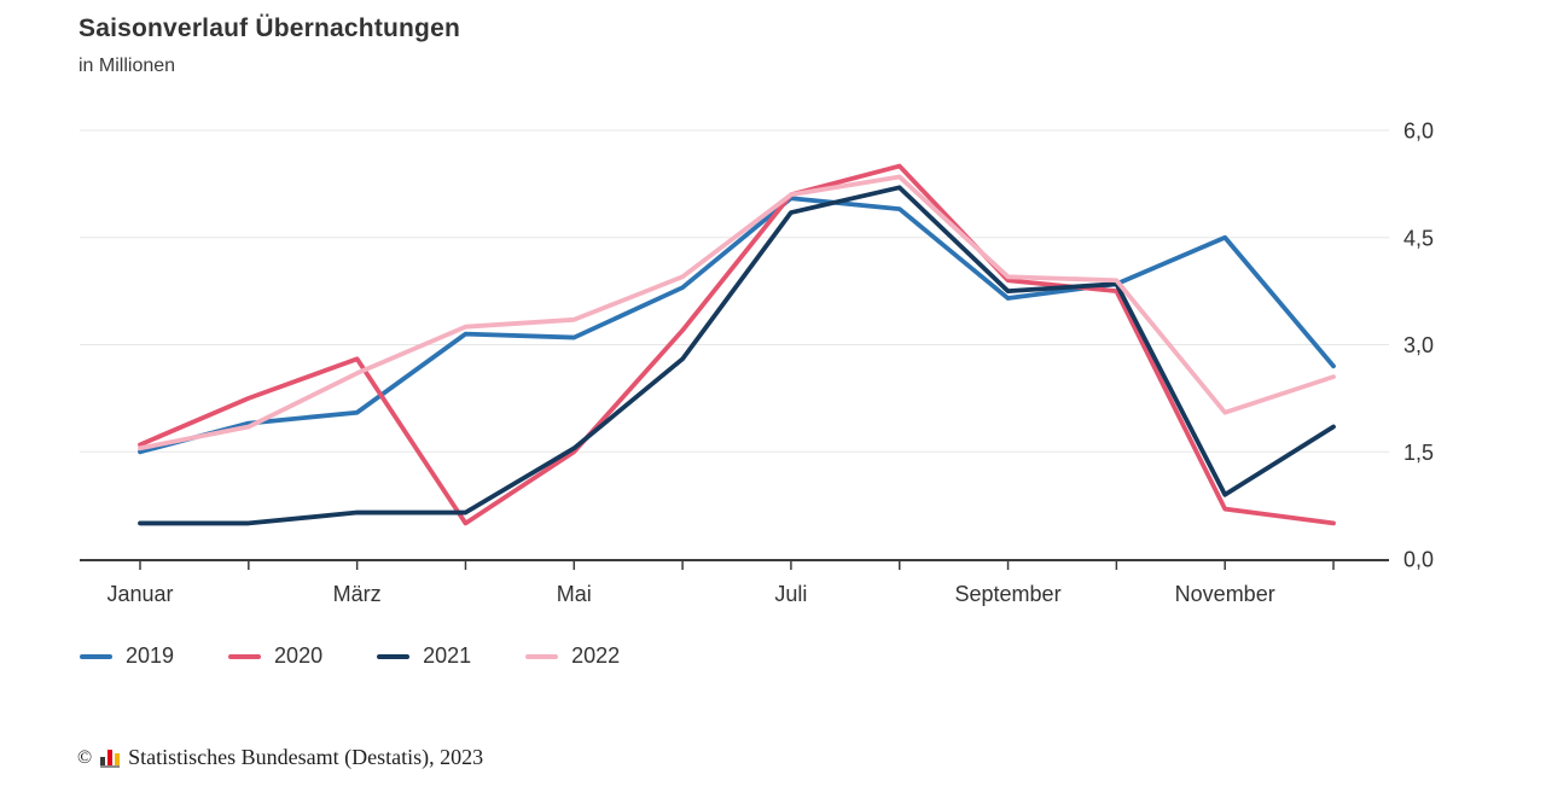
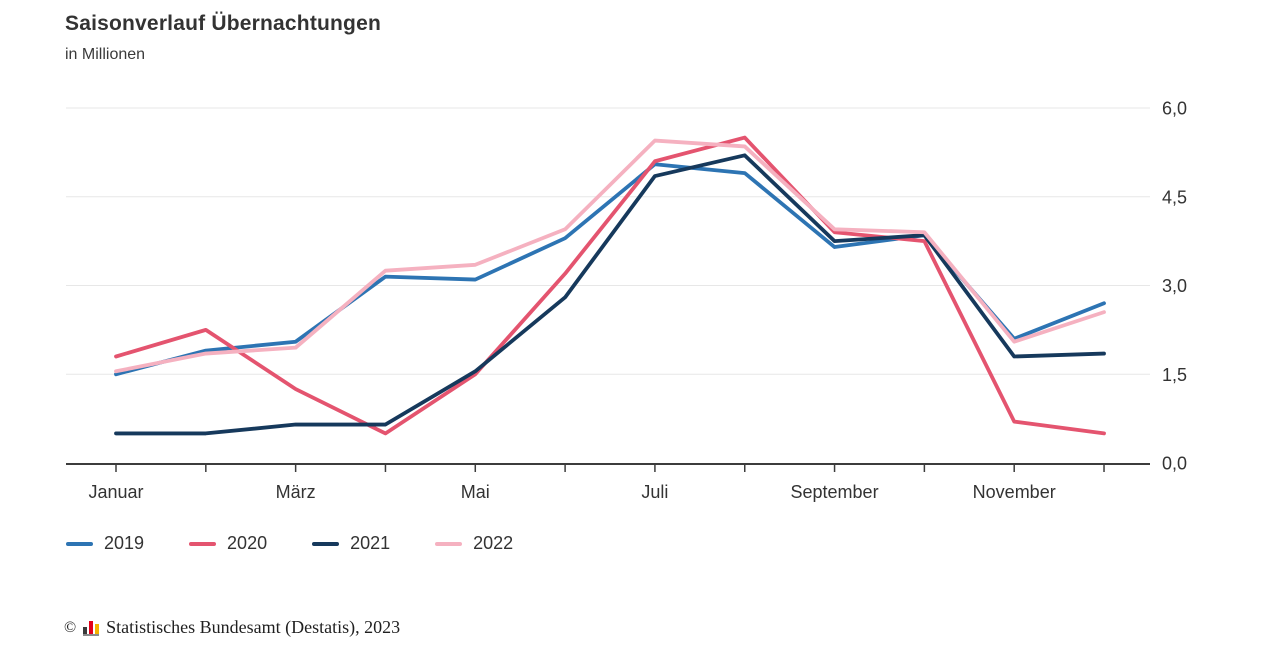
2020/Januar: 1,6 -> 1,8
2020/März: 2,8 -> 1,2
2022/März: 2,6 -> 1,9
2022/Juli: 5,1 -> 5,5
2019/November: 4,5 -> 2,1
2021/November: 0,9 -> 1,8
